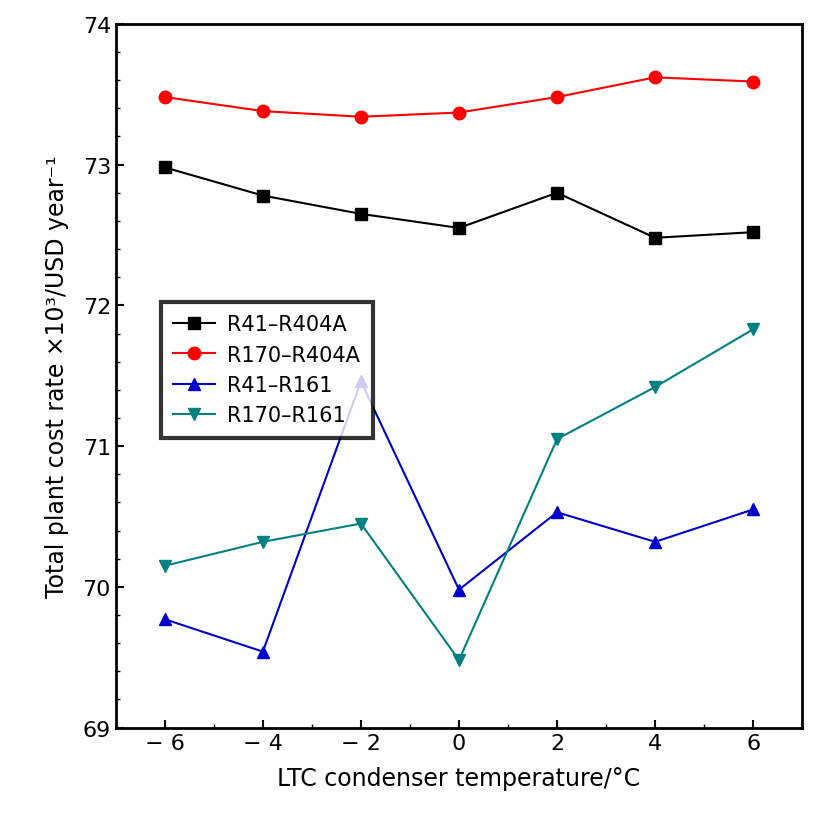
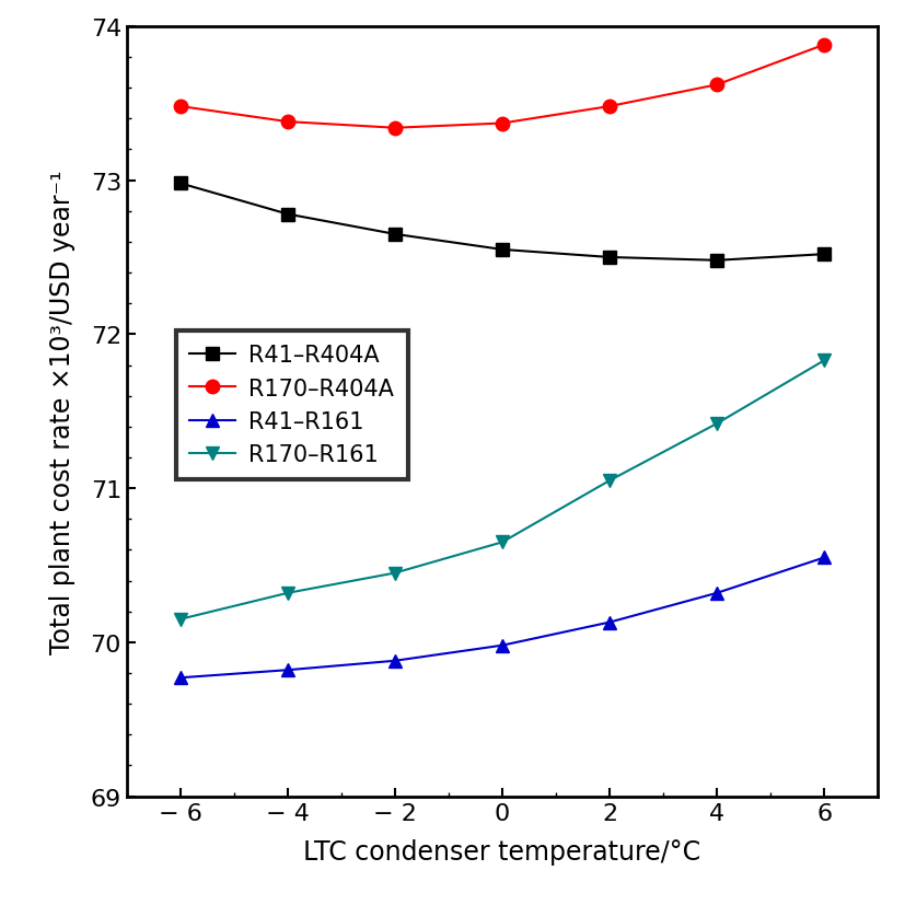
R41–R161/− 4: 69.54 -> 69.82
R41–R161/− 2: 71.46 -> 69.88
R170–R161/0: 69.48 -> 70.65
R41–R404A/2: 72.80 -> 72.50
R41–R161/2: 70.53 -> 70.13
R170–R404A/6: 73.59 -> 73.88
